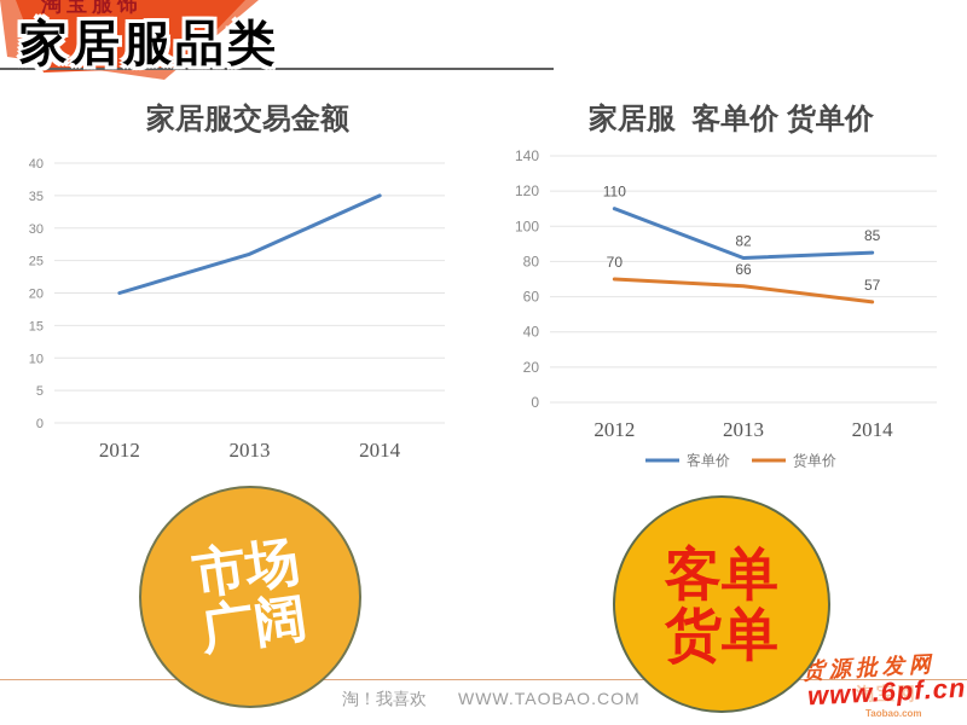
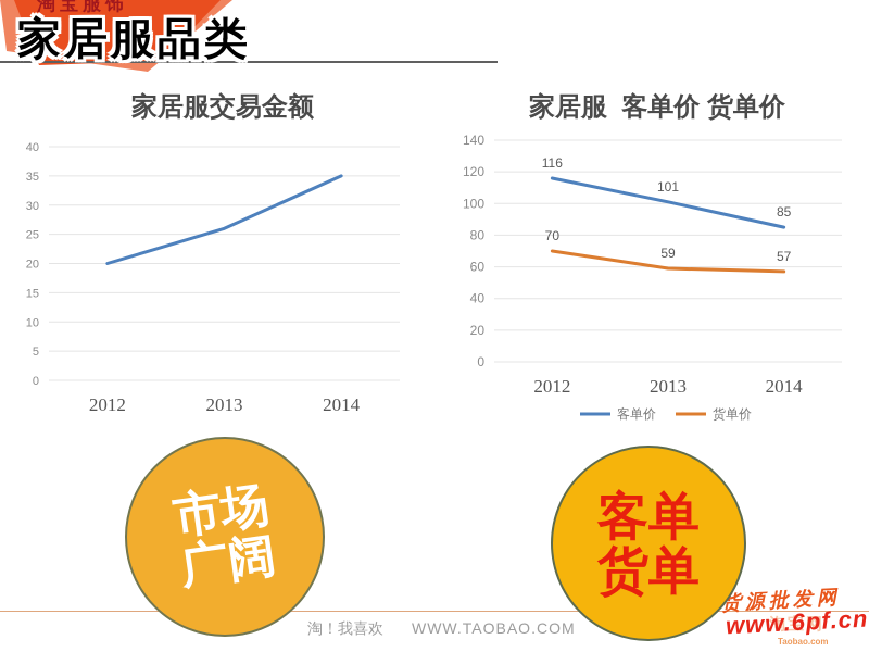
家居服 客单价 货单价/客单价/2012: 110 -> 116
家居服 客单价 货单价/客单价/2013: 82 -> 101
家居服 客单价 货单价/货单价/2013: 66 -> 59
